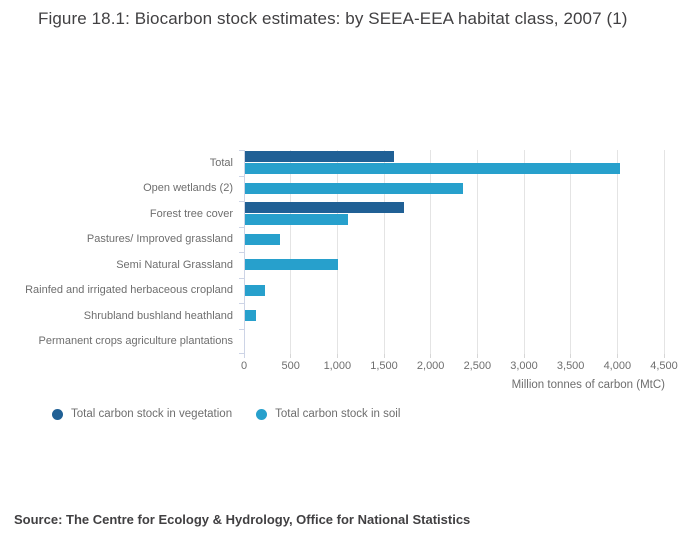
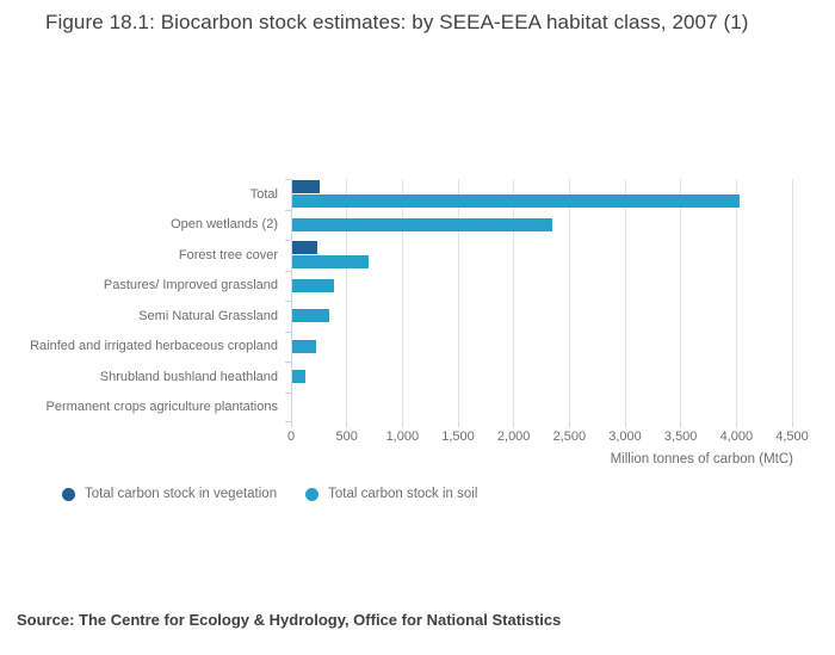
Total carbon stock in vegetation/Total: 1600 -> 200
Total carbon stock in vegetation/Forest tree cover: 1700 -> 200
Total carbon stock in soil/Forest tree cover: 1100 -> 700
Total carbon stock in soil/Semi Natural Grassland: 1000 -> 300
